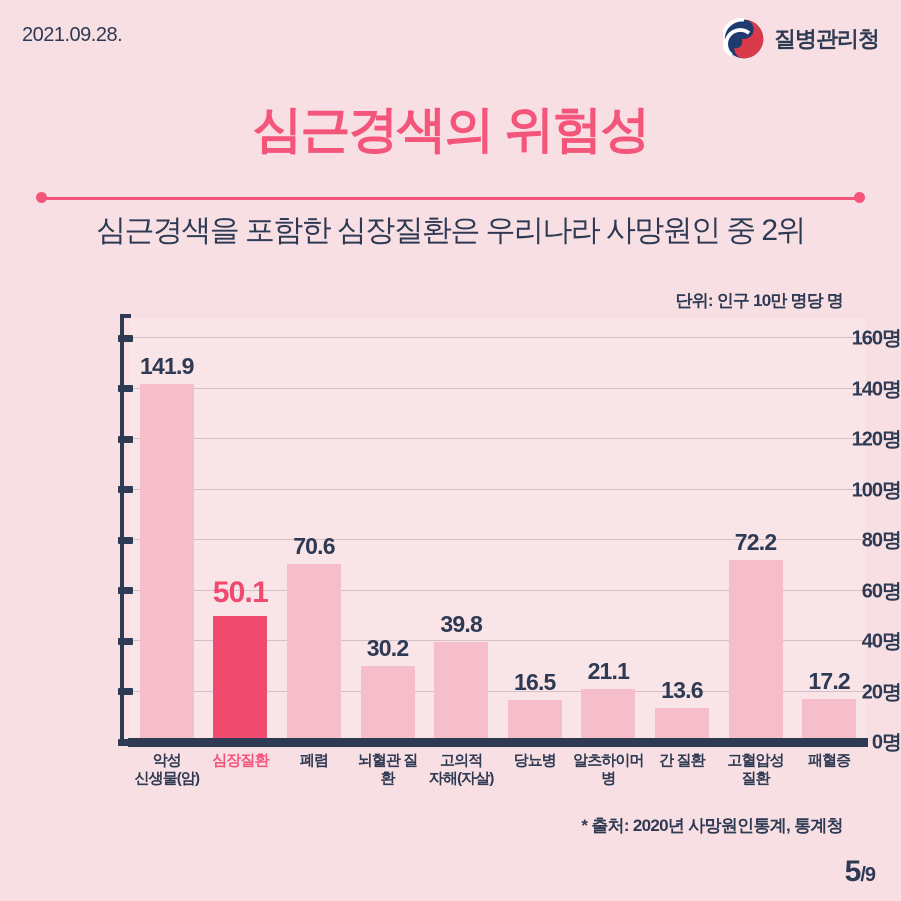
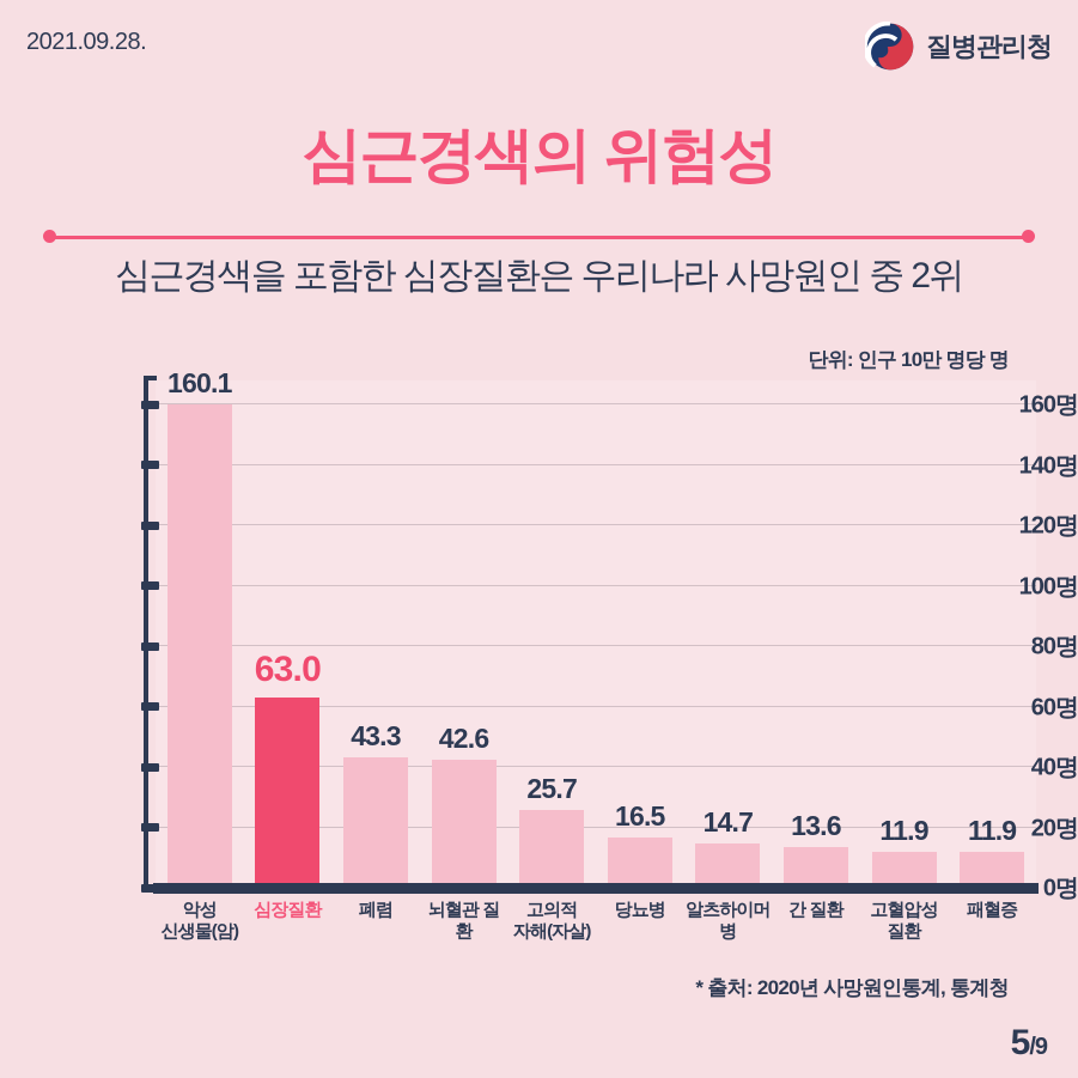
악성 신생물(암): 141.9 -> 160.1
심장질환: 50.1 -> 63.0
폐렴: 70.6 -> 43.3
뇌혈관 질환: 30.2 -> 42.6
고의적 자해(자살): 39.8 -> 25.7
알츠하이머 병: 21.1 -> 14.7
고혈압성 질환: 72.2 -> 11.9
패혈증: 17.2 -> 11.9
